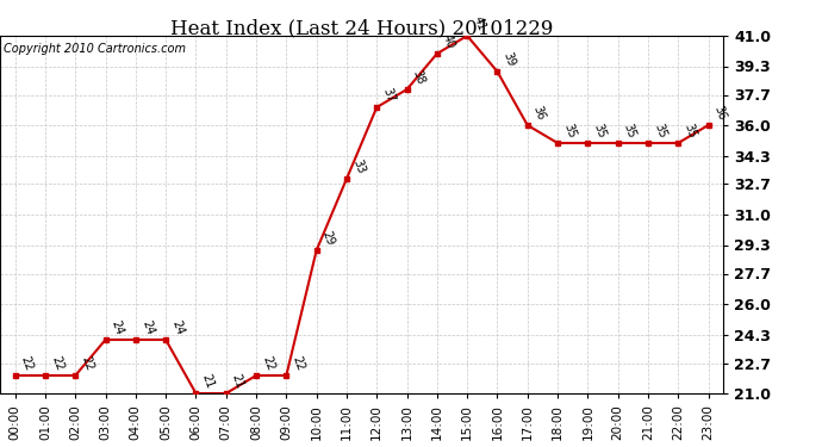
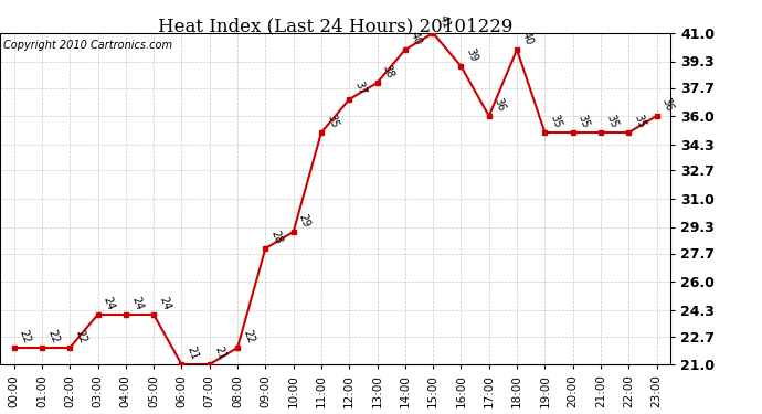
09:00: 22 -> 28
11:00: 33 -> 35
18:00: 35 -> 40
